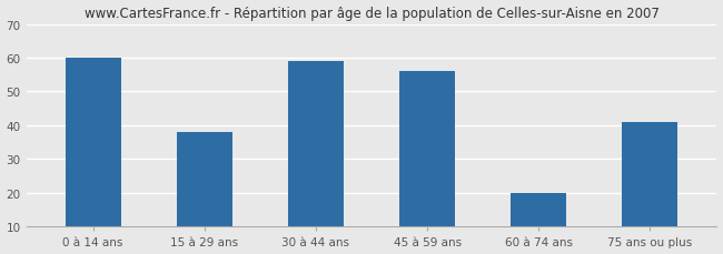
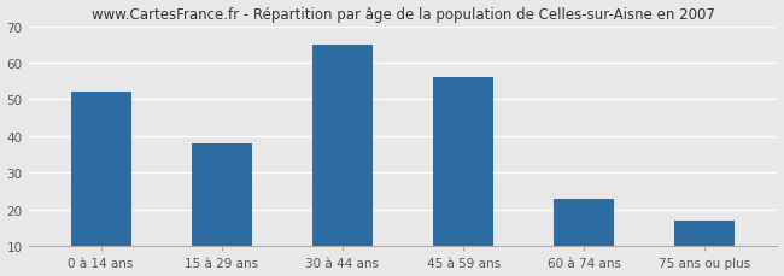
0 à 14 ans: 60 -> 52
30 à 44 ans: 59 -> 65
60 à 74 ans: 20 -> 23
75 ans ou plus: 41 -> 17
